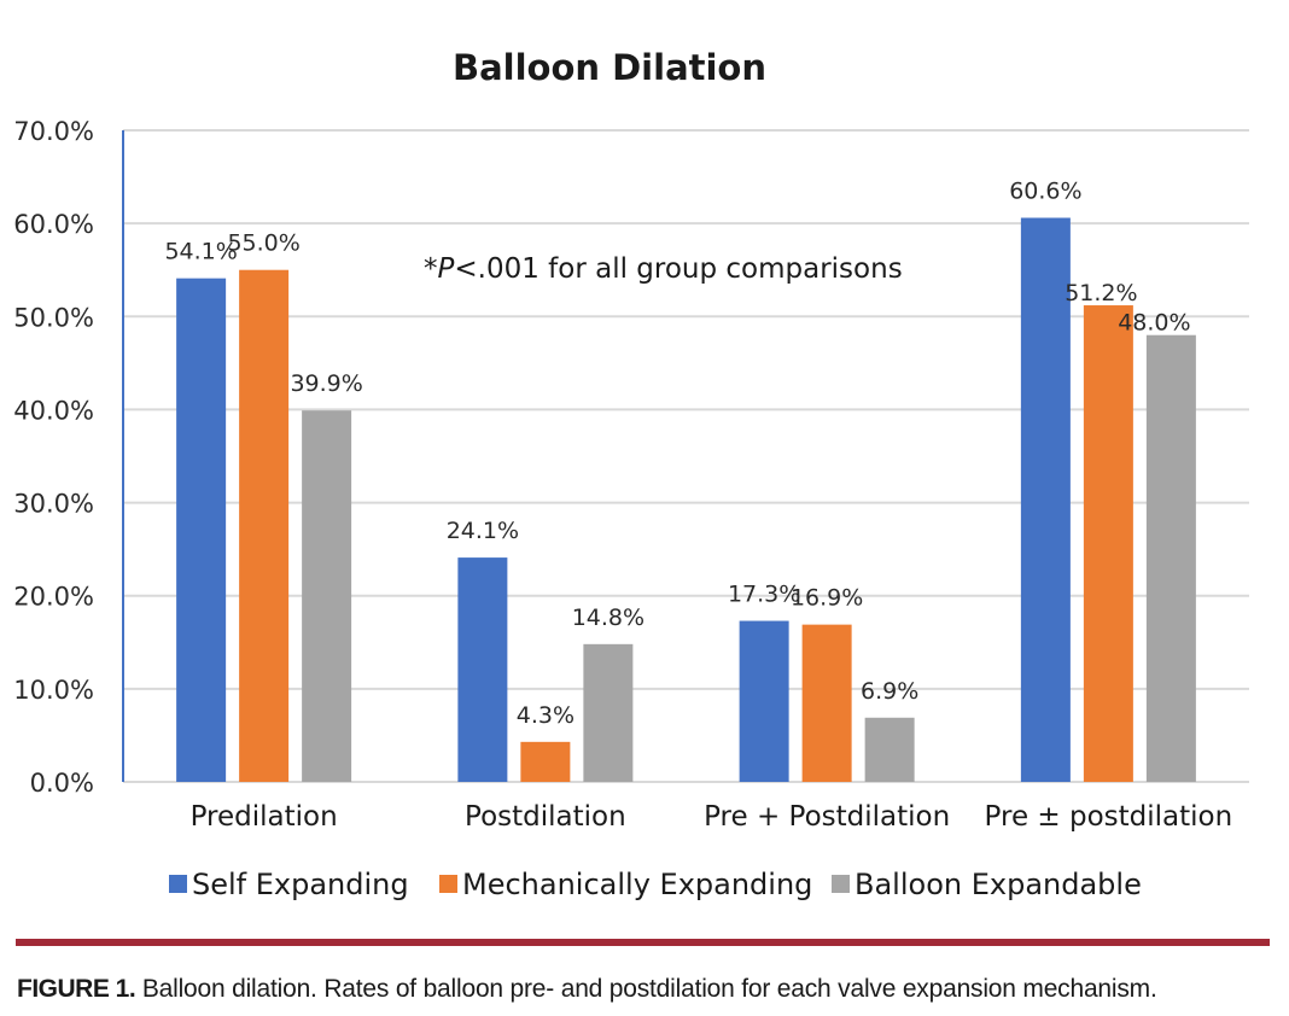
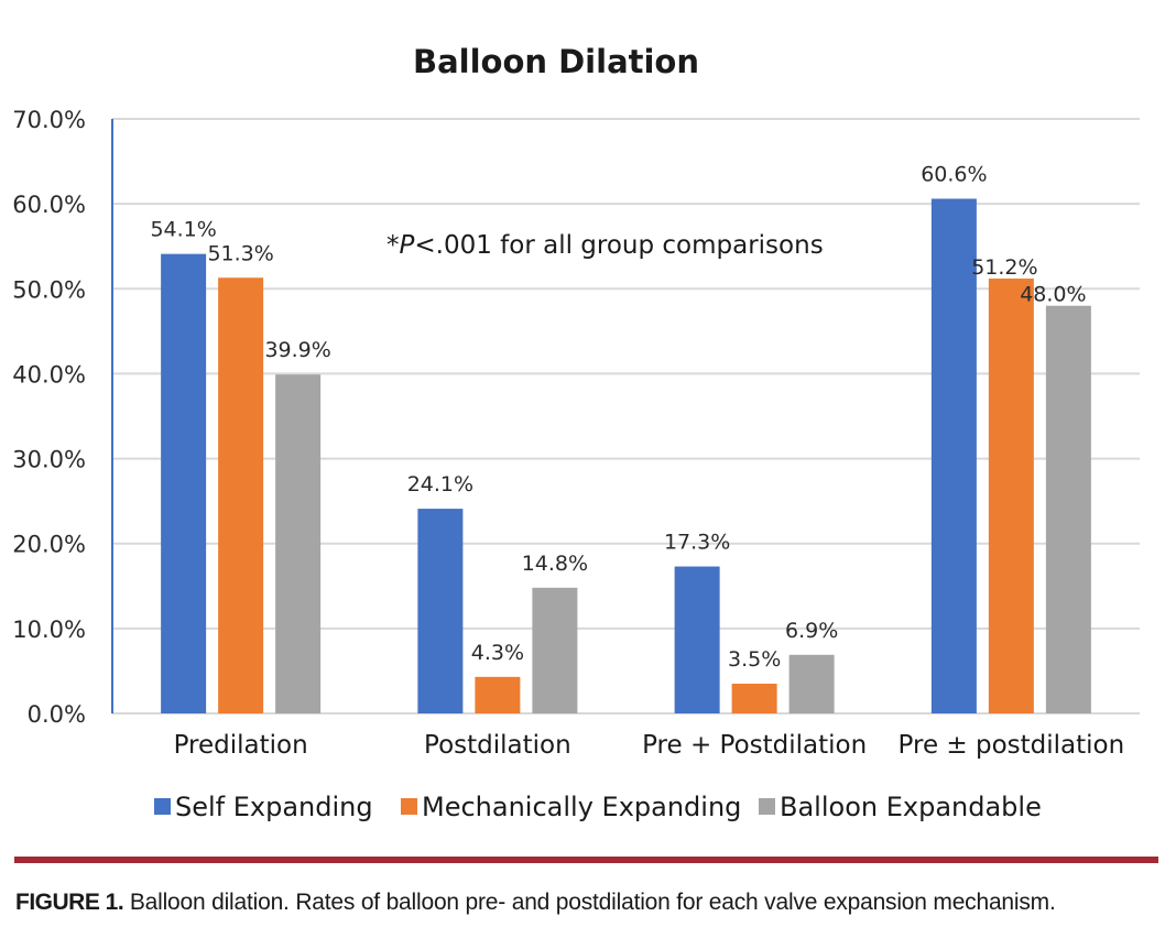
Mechanically Expanding/Predilation: 55.0% -> 51.3%
Mechanically Expanding/Pre + Postdilation: 16.9% -> 3.5%
